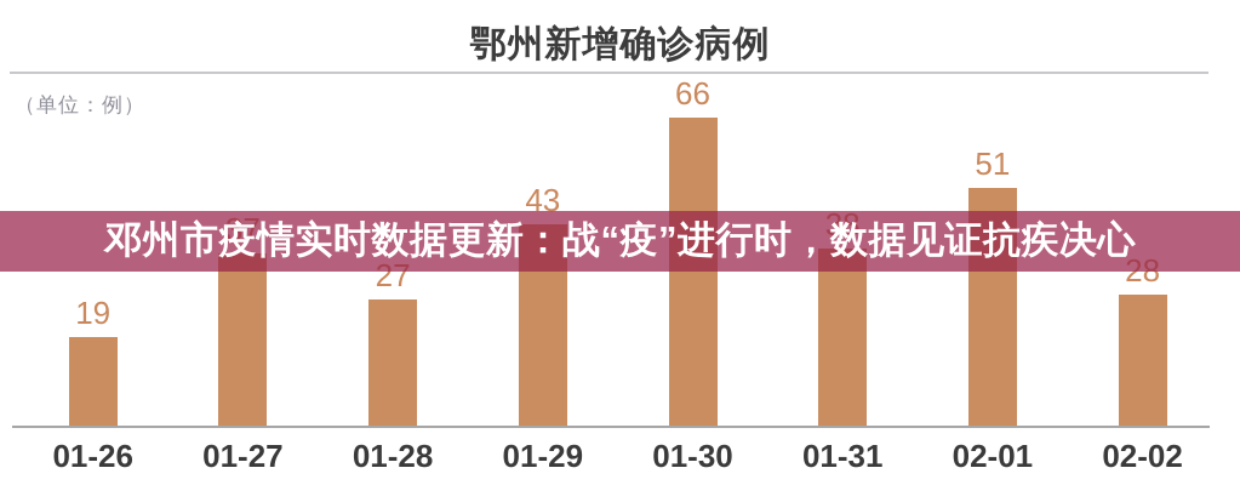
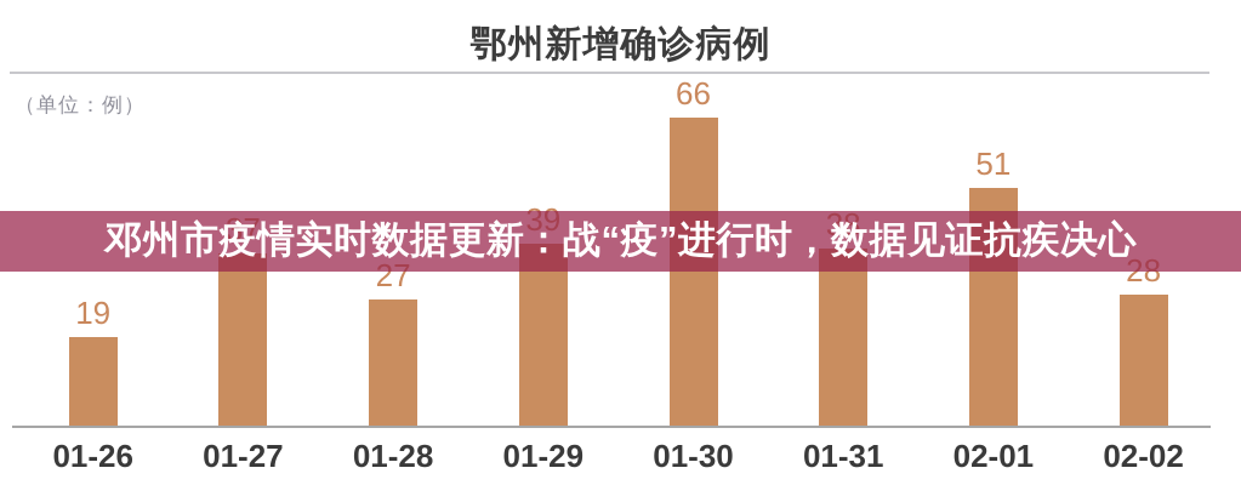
01-29: 43 -> 39
